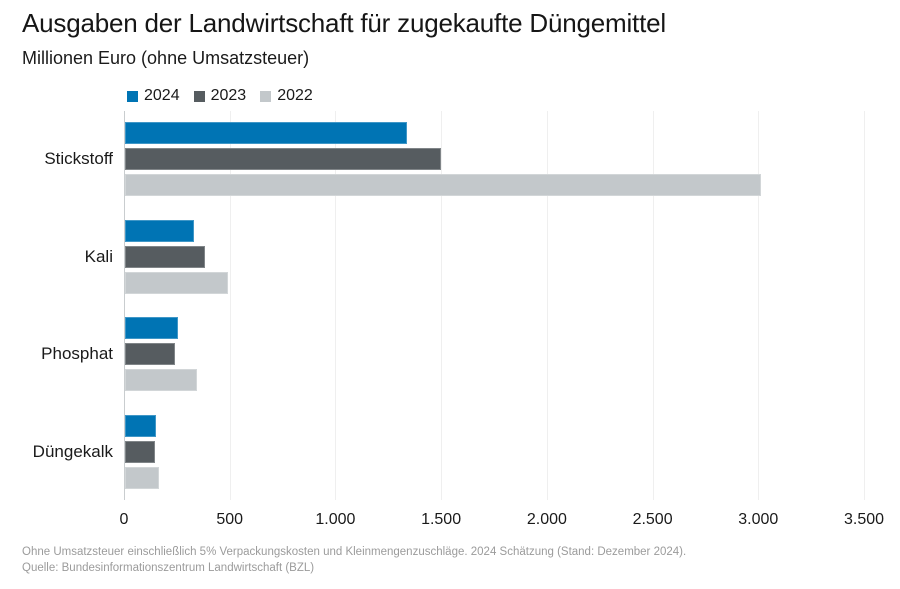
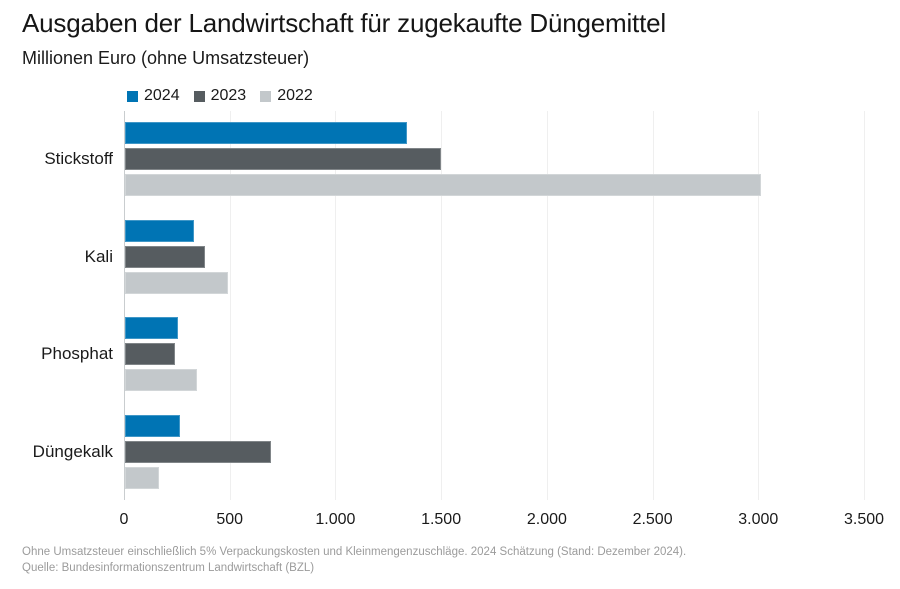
2024/Düngekalk: 140 -> 260
2023/Düngekalk: 140 -> 690
